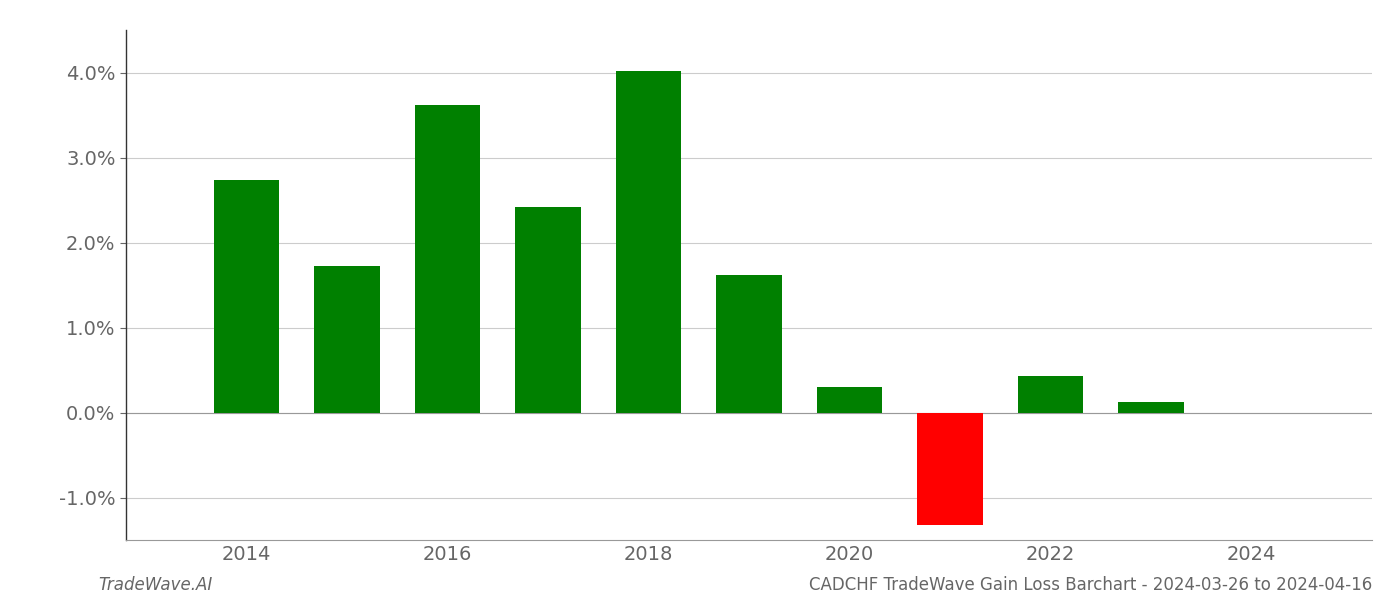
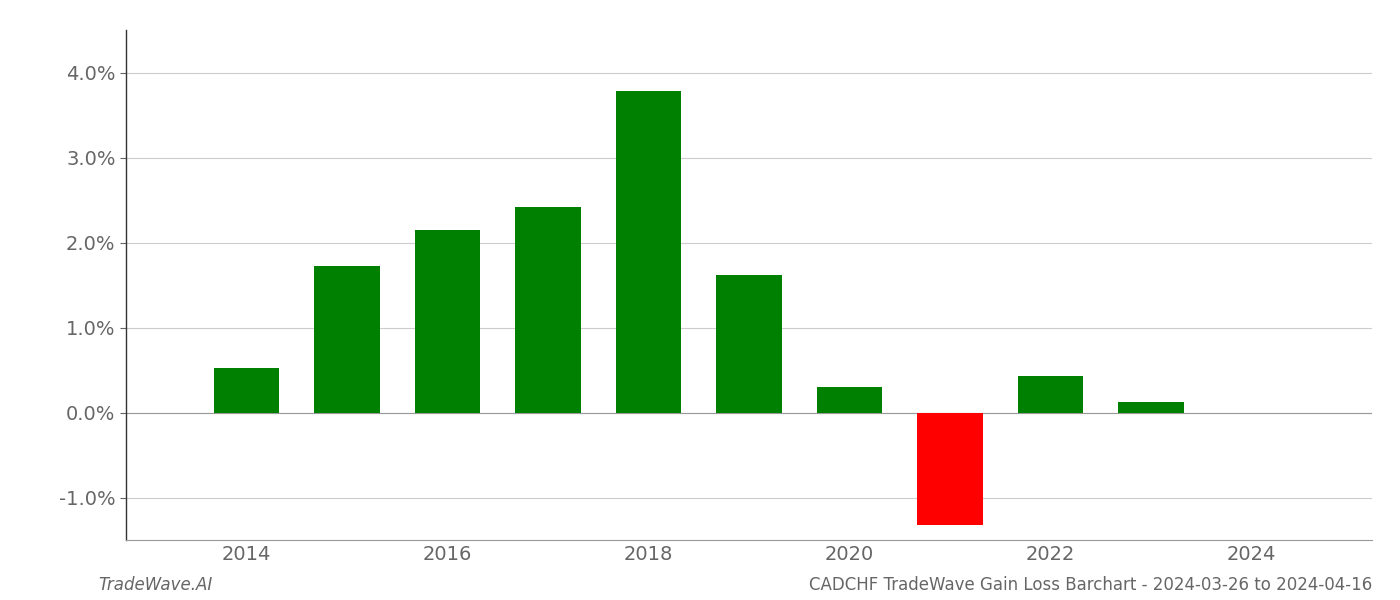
2014: 2.74% -> 0.52%
2016: 3.62% -> 2.15%
2018: 4.02% -> 3.78%
